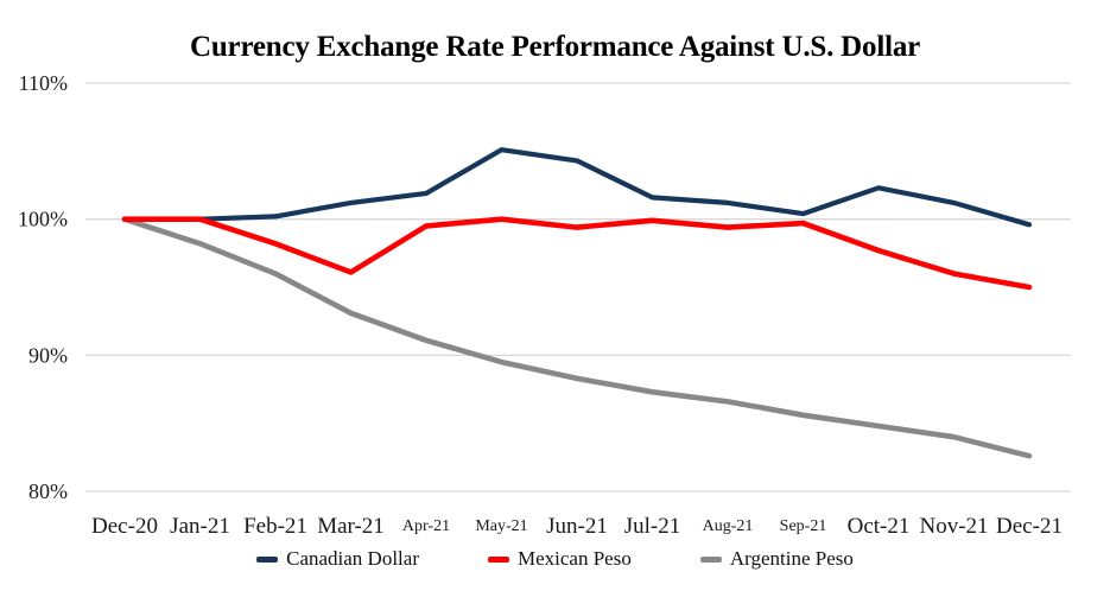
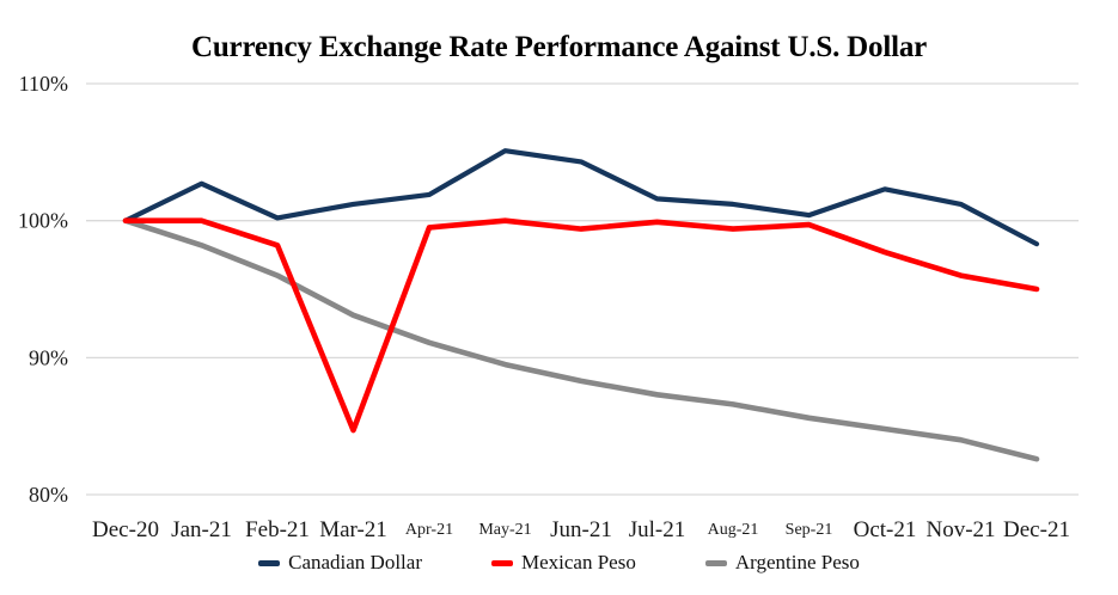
Canadian Dollar/Jan-21: 100.0% -> 102.7%
Mexican Peso/Mar-21: 96.1% -> 84.7%
Canadian Dollar/Dec-21: 99.6% -> 98.3%
